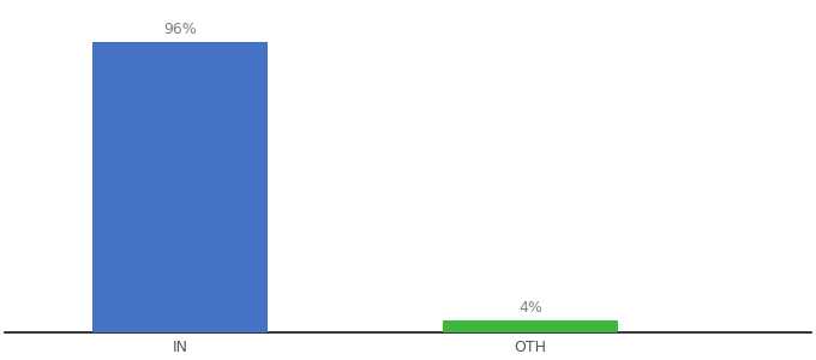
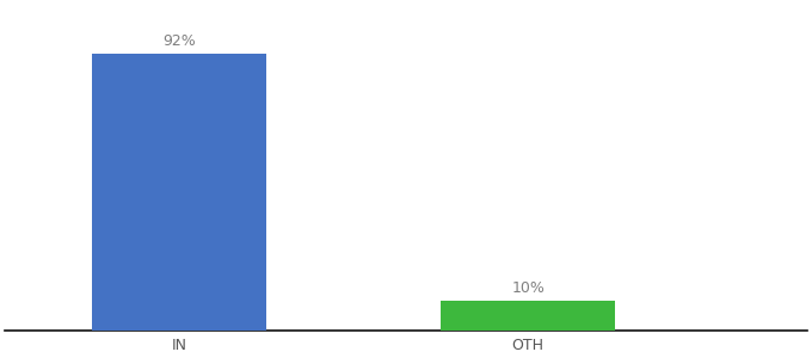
IN: 96% -> 92%
OTH: 4% -> 10%
